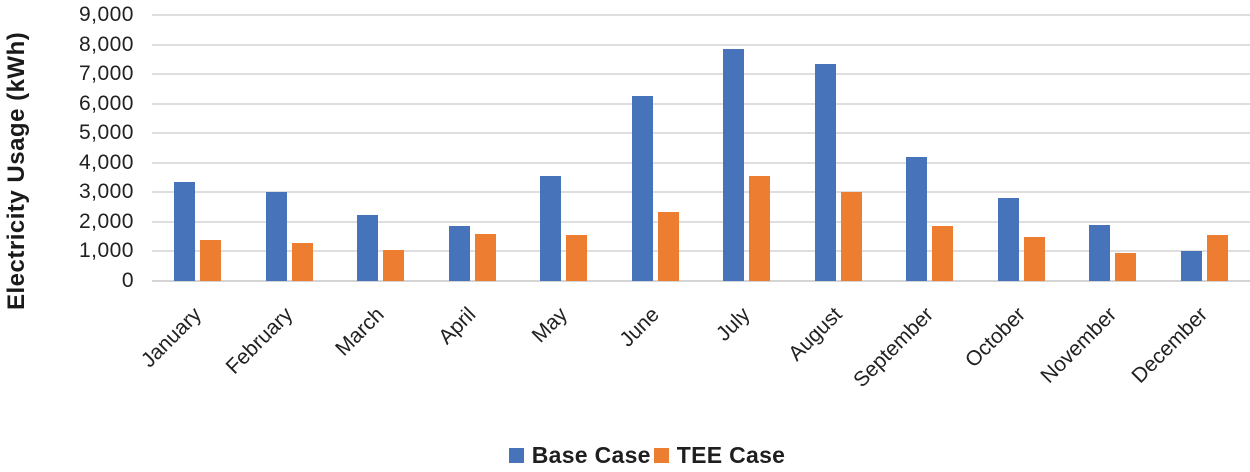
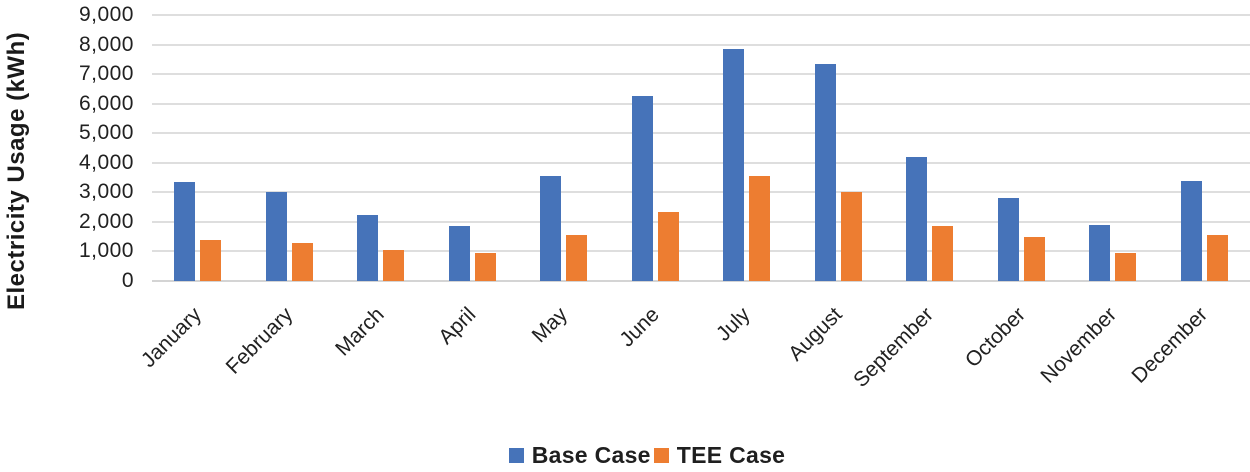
TEE Case/April: 1600 -> 1000
Base Case/December: 1000 -> 3400
